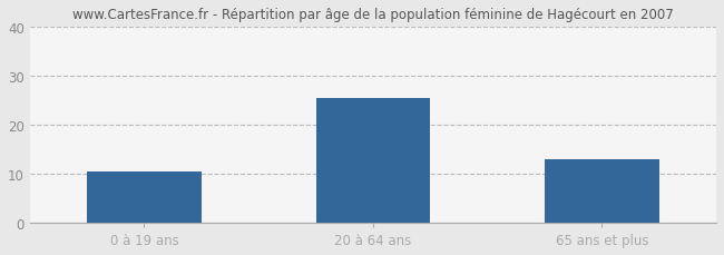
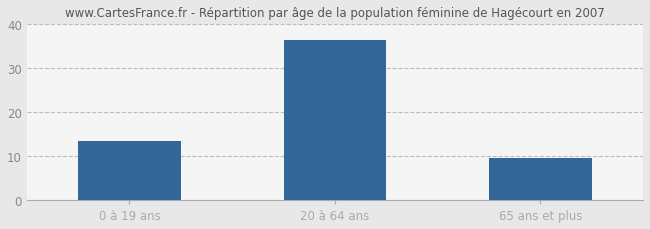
0 à 19 ans: 10.5 -> 13.5
20 à 64 ans: 25.5 -> 36.5
65 ans et plus: 13.0 -> 9.5
